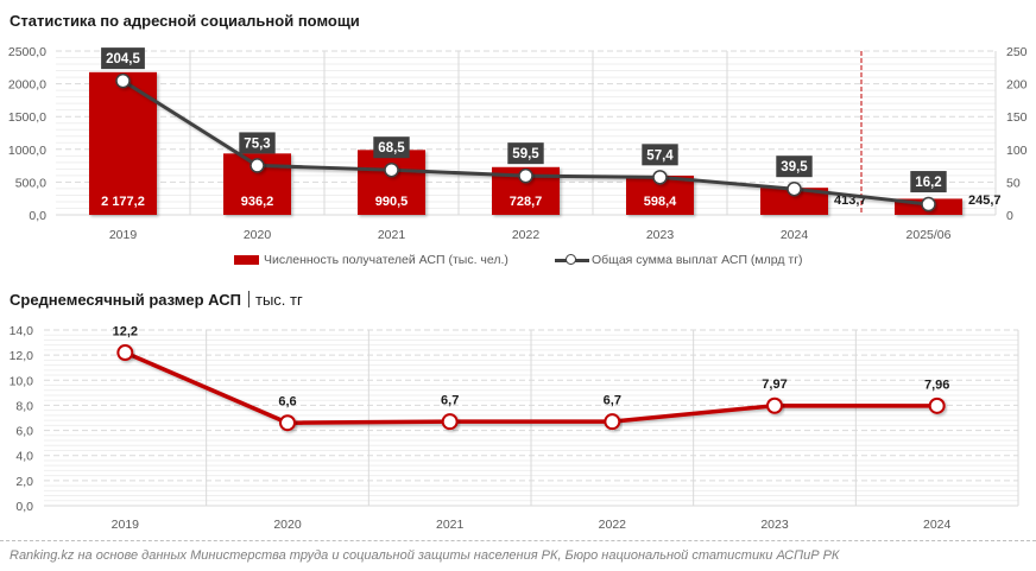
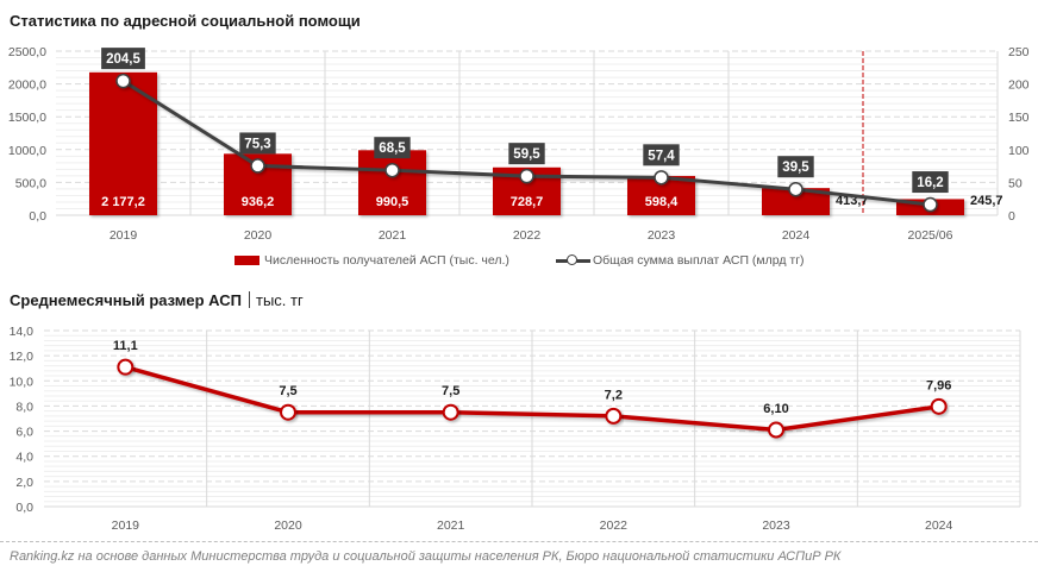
Среднемесячный размер АСП/2019: 12,2 -> 11,1
Среднемесячный размер АСП/2020: 6,6 -> 7,5
Среднемесячный размер АСП/2021: 6,7 -> 7,5
Среднемесячный размер АСП/2022: 6,7 -> 7,2
Среднемесячный размер АСП/2023: 7,97 -> 6,10
